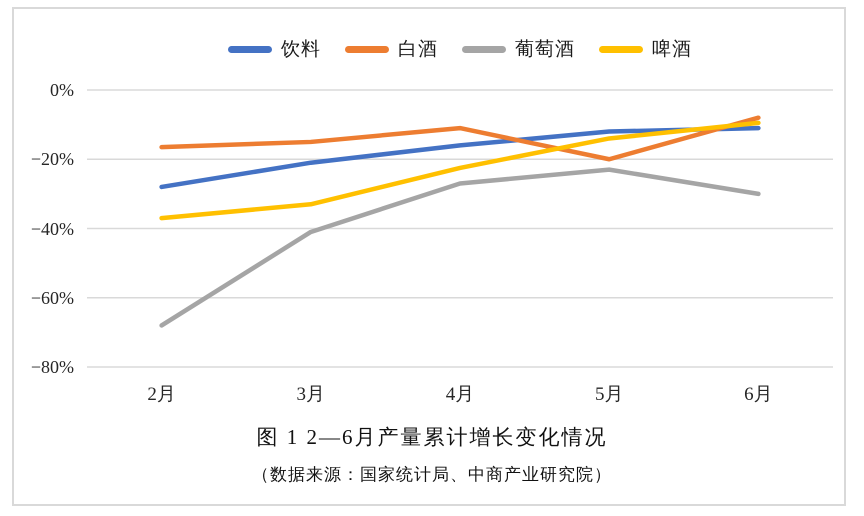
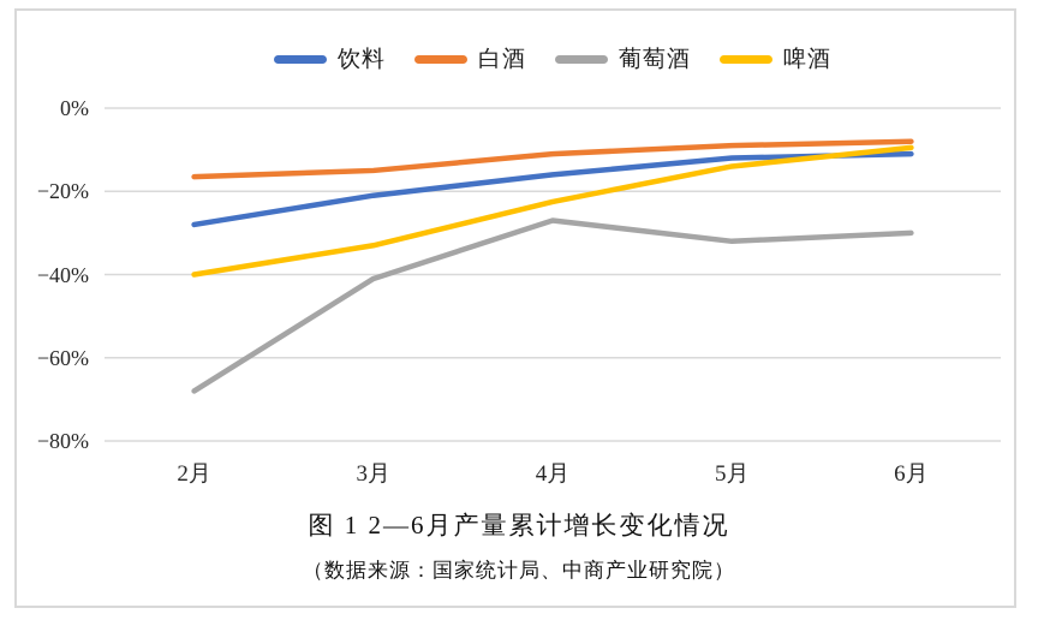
啤酒/2月: -37% -> -40%
白酒/5月: -20% -> -9%
葡萄酒/5月: -23% -> -32%
